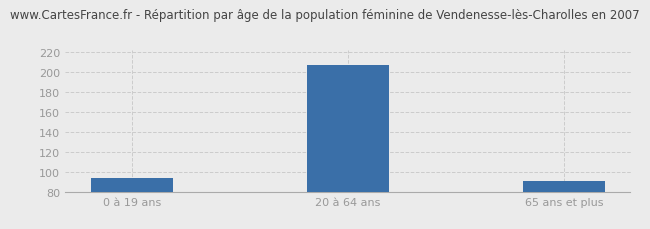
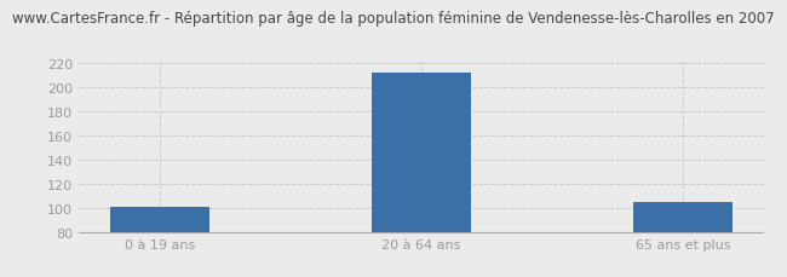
0 à 19 ans: 94 -> 101
20 à 64 ans: 207 -> 212
65 ans et plus: 91 -> 105
